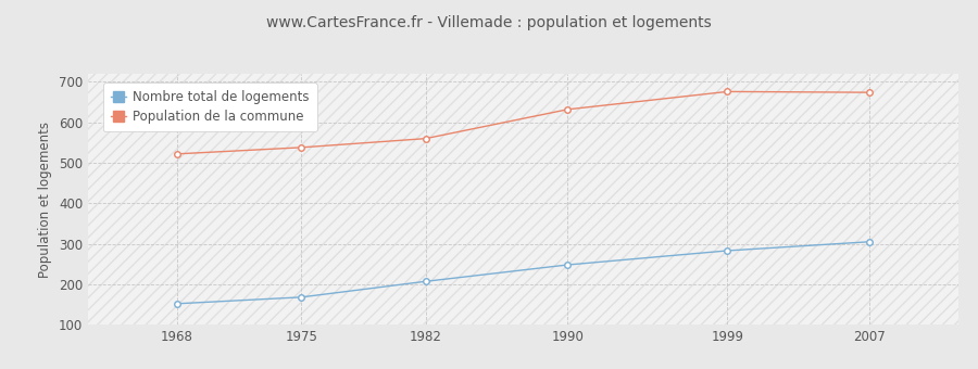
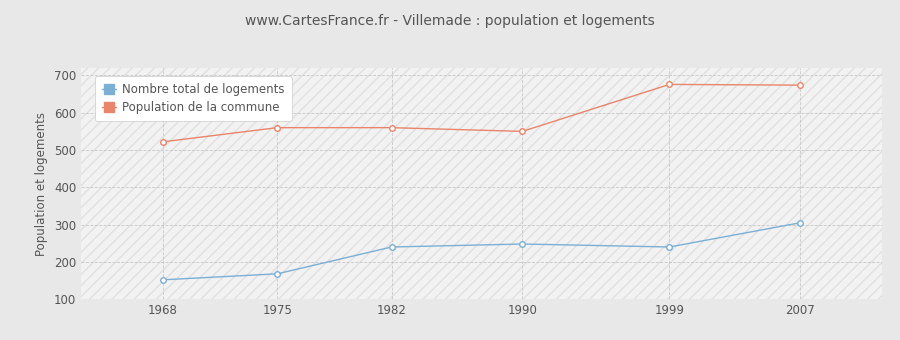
Population de la commune/1975: 538 -> 560
Nombre total de logements/1982: 207 -> 240
Population de la commune/1990: 632 -> 550
Nombre total de logements/1999: 283 -> 240
